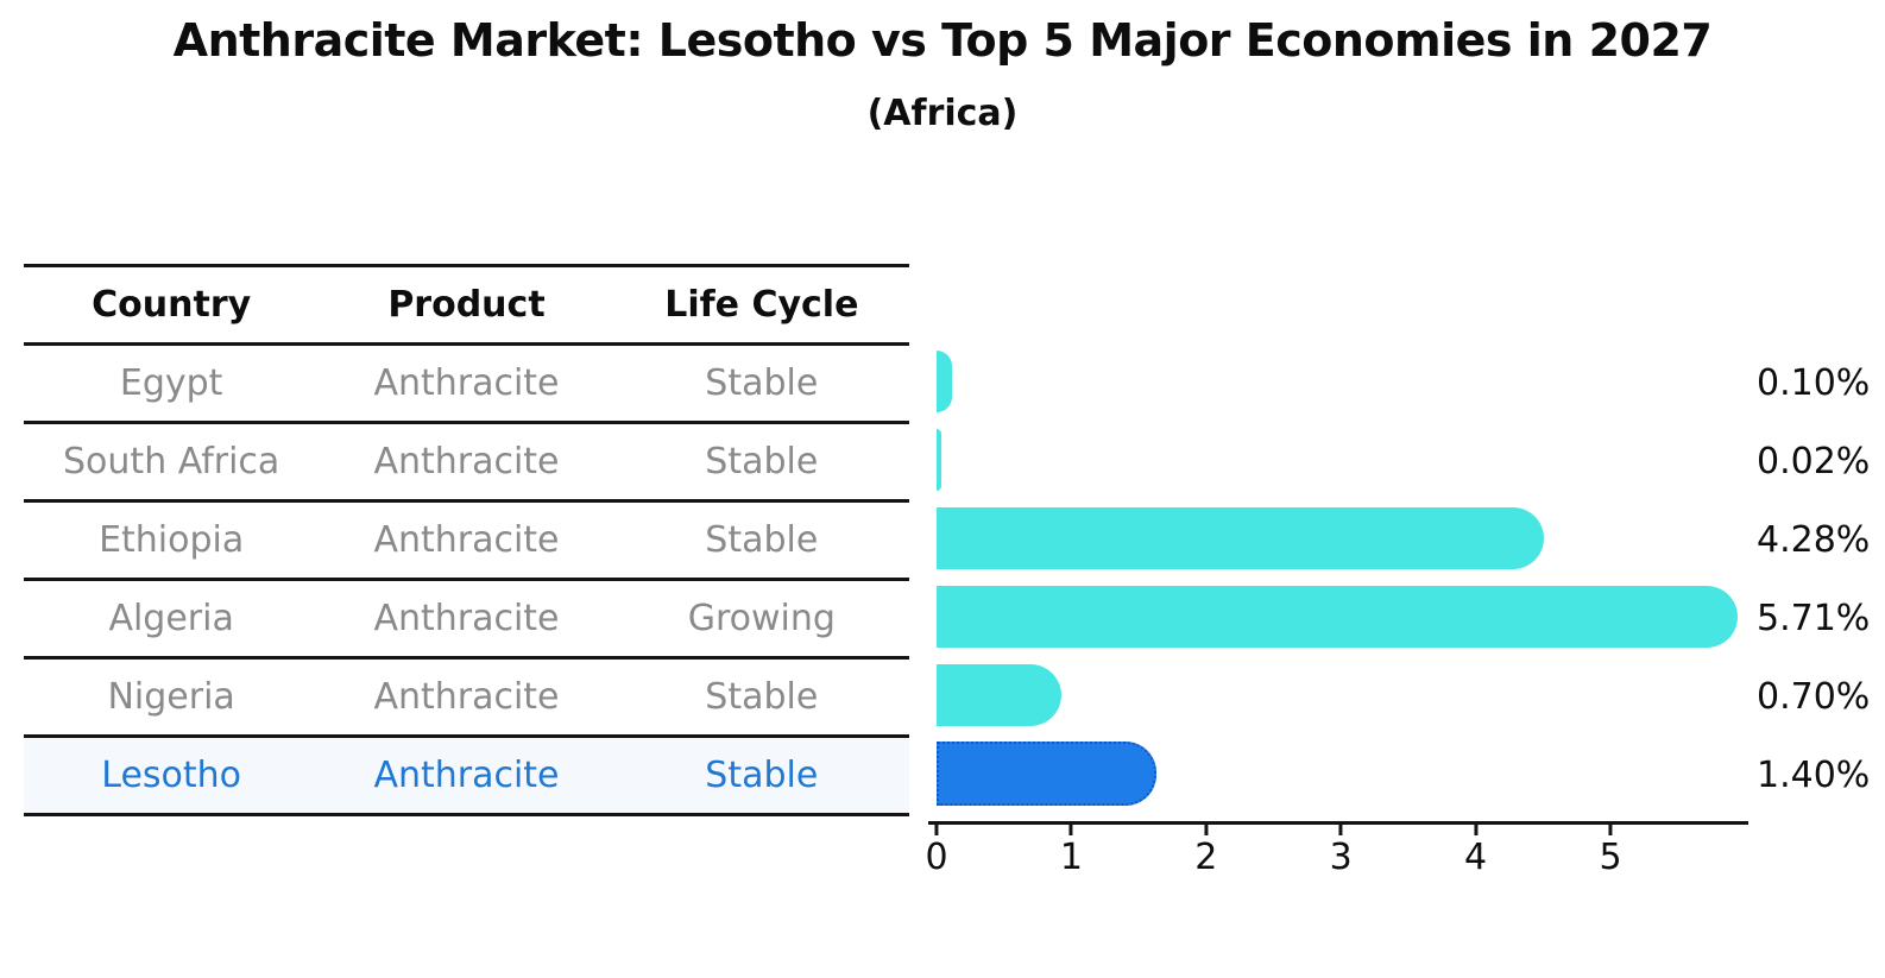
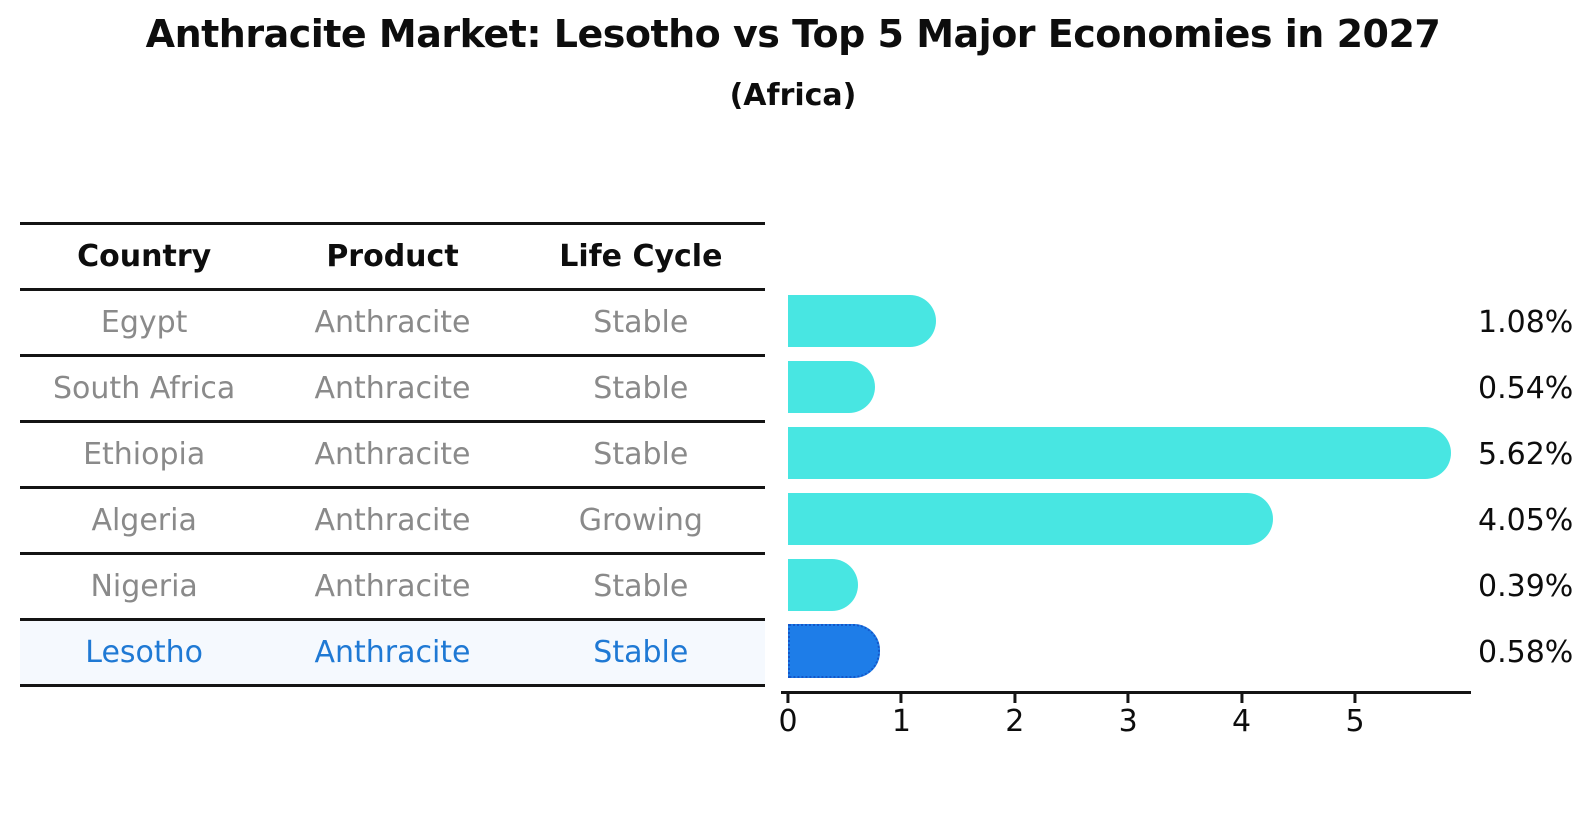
Egypt: 0.10% -> 1.08%
South Africa: 0.02% -> 0.54%
Ethiopia: 4.28% -> 5.62%
Algeria: 5.71% -> 4.05%
Nigeria: 0.70% -> 0.39%
Lesotho: 1.40% -> 0.58%
